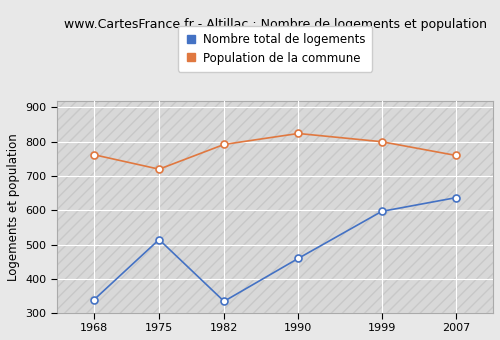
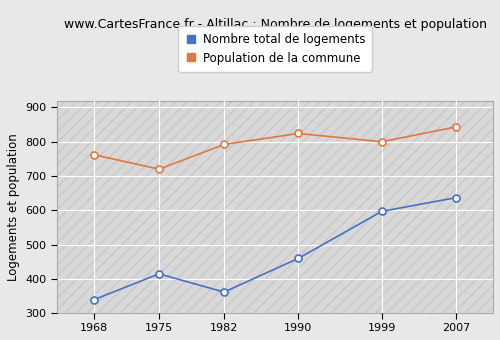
Nombre total de logements/1975: 515 -> 415
Nombre total de logements/1982: 335 -> 362
Population de la commune/2007: 760 -> 843
